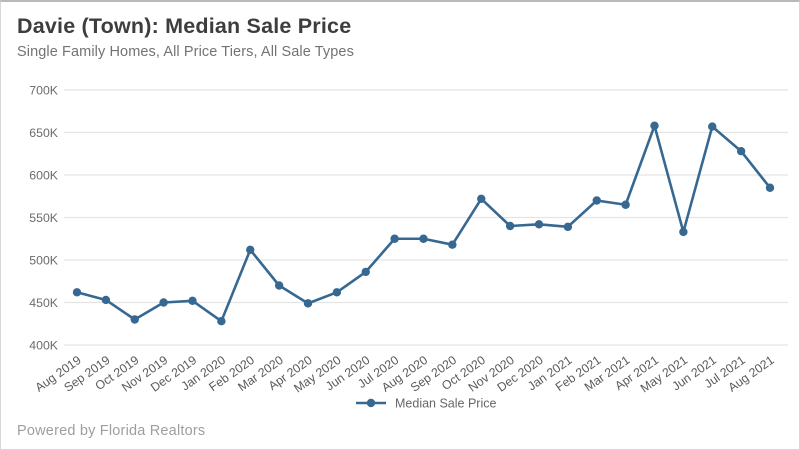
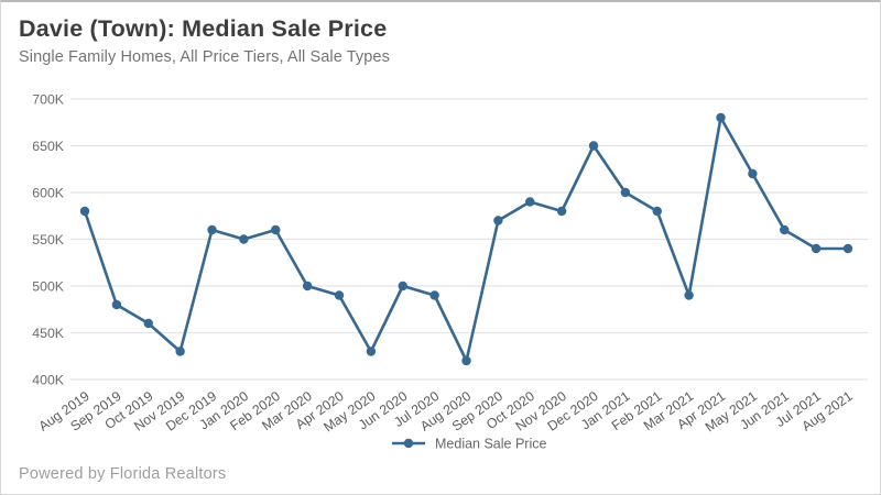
Aug 2019: 460K -> 580K
Sep 2019: 450K -> 480K
Oct 2019: 430K -> 460K
Nov 2019: 450K -> 430K
Dec 2019: 450K -> 560K
Jan 2020: 430K -> 550K
Feb 2020: 510K -> 560K
Mar 2020: 470K -> 500K
Apr 2020: 450K -> 490K
May 2020: 460K -> 430K
Jun 2020: 490K -> 500K
Jul 2020: 520K -> 490K
Aug 2020: 520K -> 420K
Sep 2020: 520K -> 570K
Oct 2020: 570K -> 590K
Nov 2020: 540K -> 580K
Dec 2020: 540K -> 650K
Jan 2021: 540K -> 600K
Feb 2021: 570K -> 580K
Mar 2021: 560K -> 490K
Apr 2021: 660K -> 680K
May 2021: 530K -> 620K
Jun 2021: 660K -> 560K
Jul 2021: 630K -> 540K
Aug 2021: 580K -> 540K
